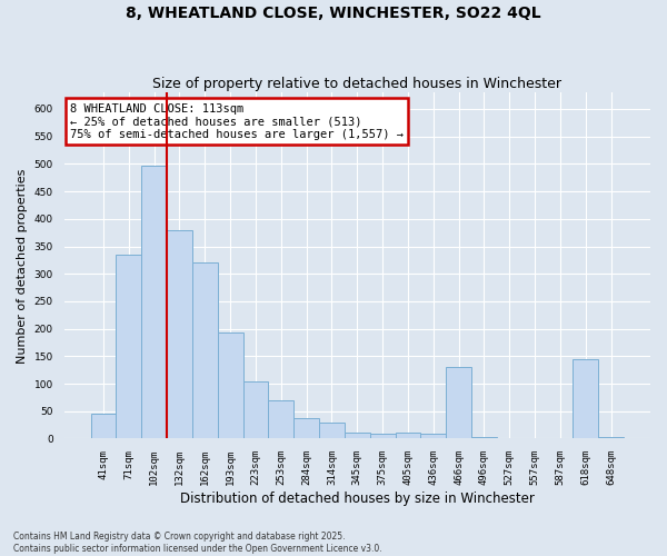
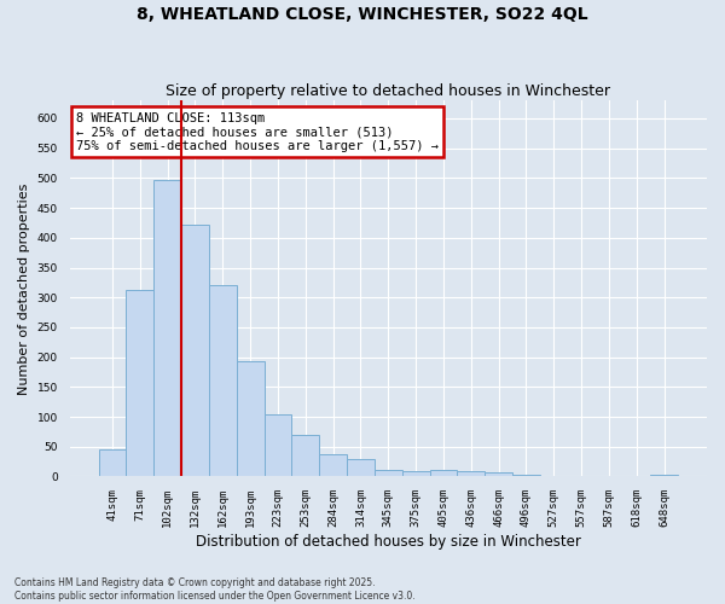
71sqm: 335 -> 313
132sqm: 380 -> 422
466sqm: 130 -> 7
618sqm: 145 -> 1
